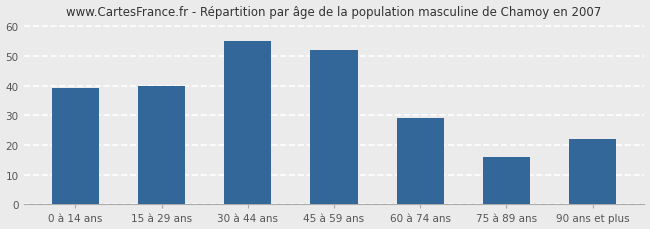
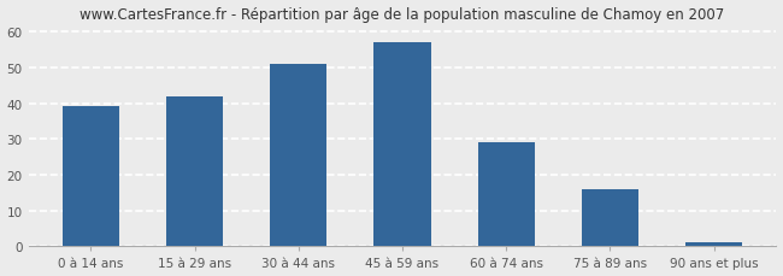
15 à 29 ans: 40 -> 42
30 à 44 ans: 55 -> 51
45 à 59 ans: 52 -> 57
90 ans et plus: 22 -> 1
